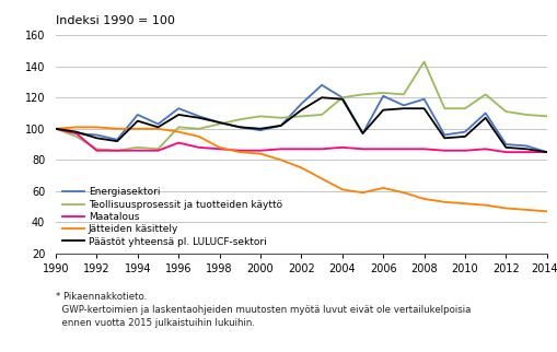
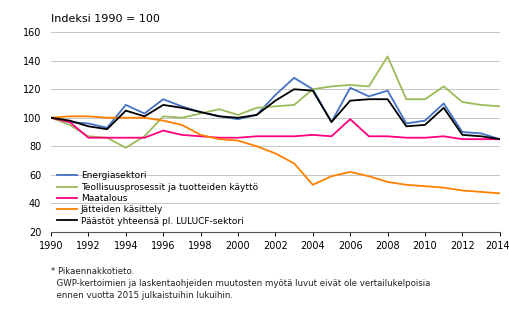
Teollisuusprosessit ja tuotteiden käyttö/1994: 88 -> 79
Teollisuusprosessit ja tuotteiden käyttö/2000: 108 -> 102
Jätteiden käsittely/2004: 61 -> 53
Maatalous/2006: 87 -> 99
